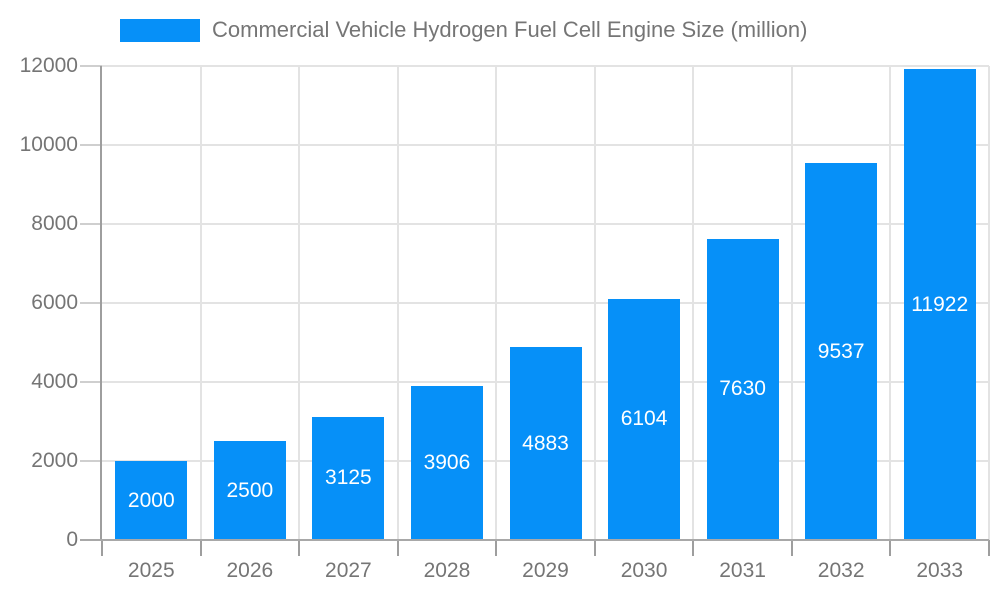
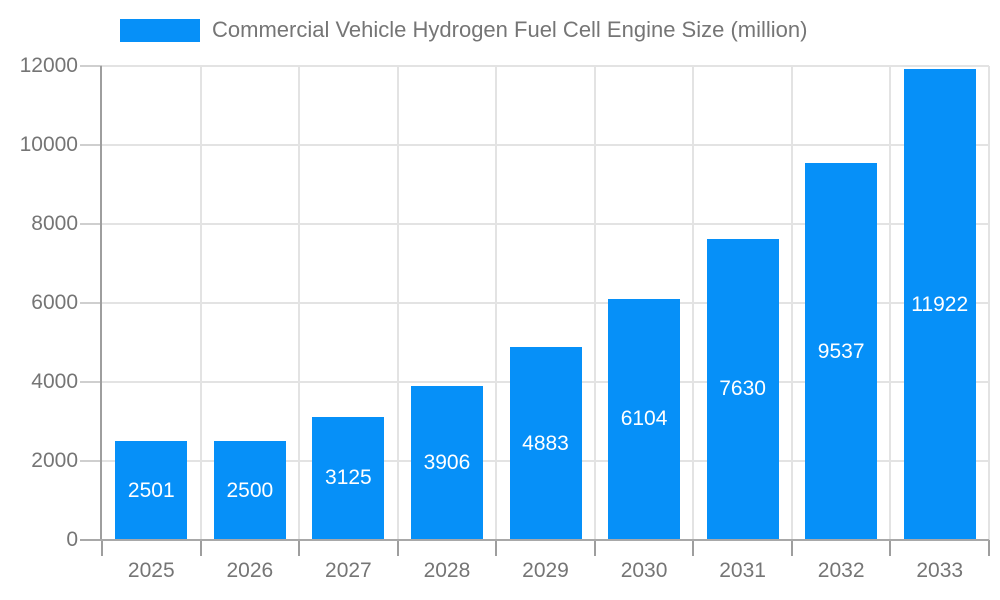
2025: 2000 -> 2501
